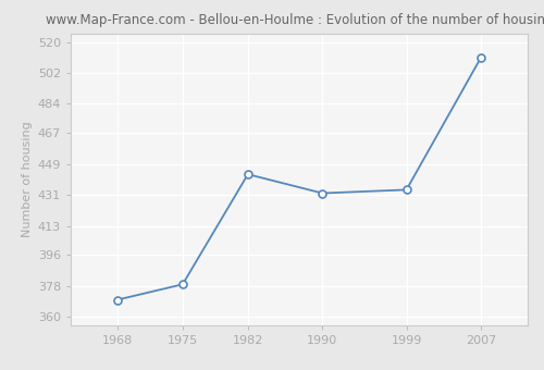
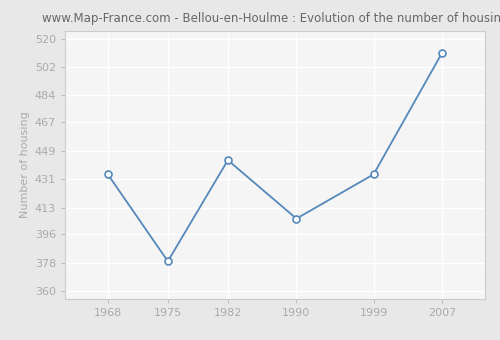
1968: 370 -> 434
1990: 432 -> 406
